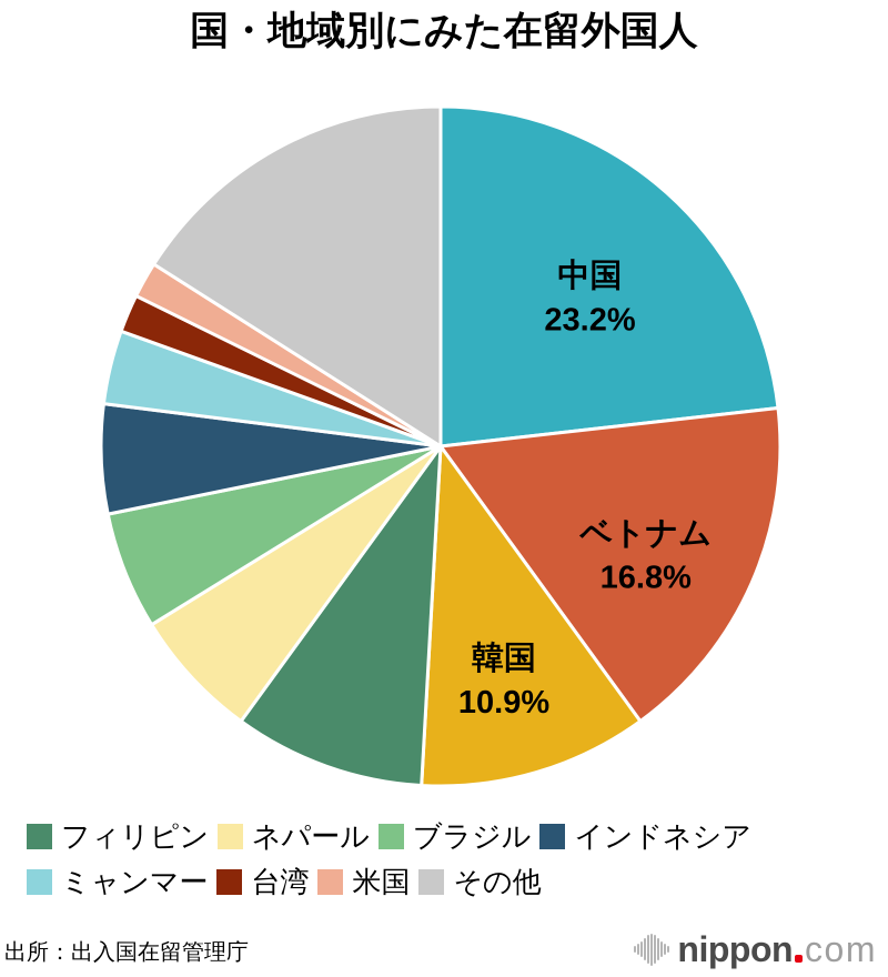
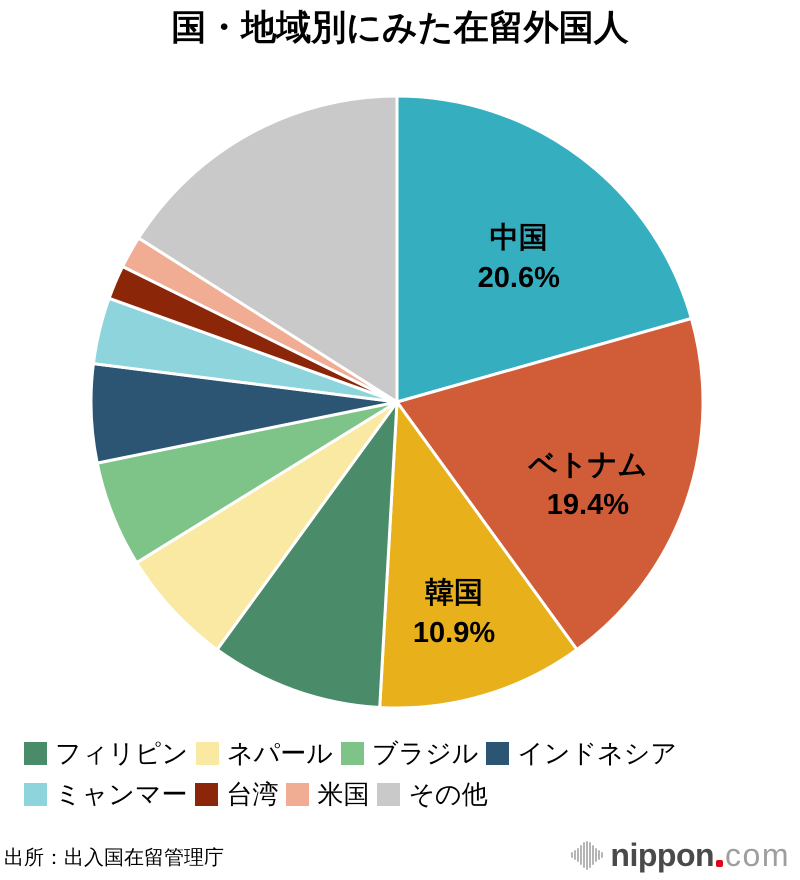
中国: 23.2% -> 20.6%
ベトナム: 16.8% -> 19.4%
